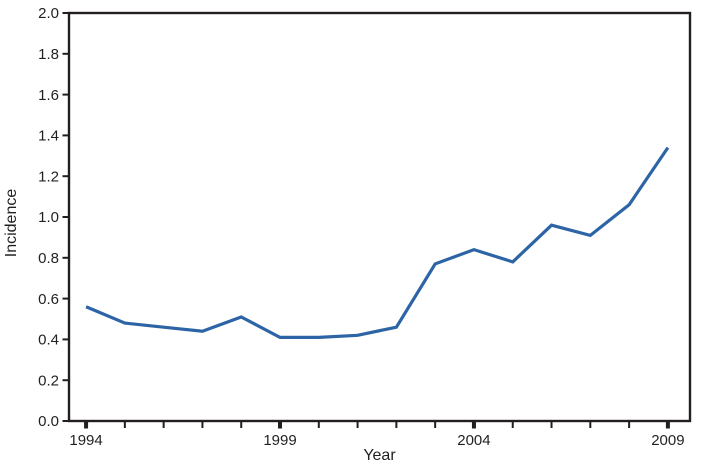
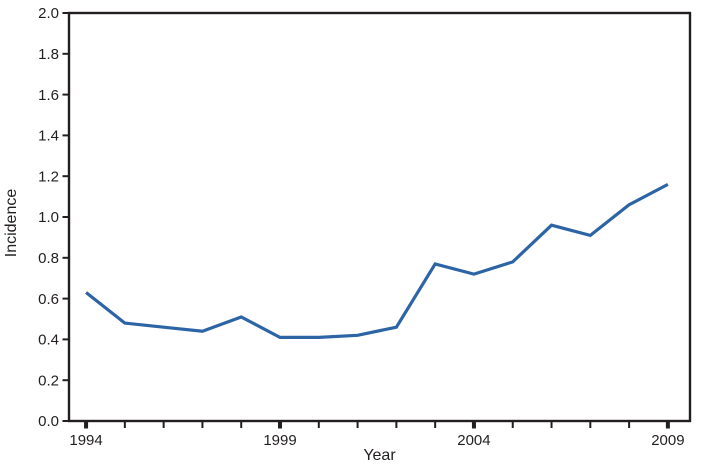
1994: 0.56 -> 0.63
2004: 0.84 -> 0.72
2009: 1.34 -> 1.16
